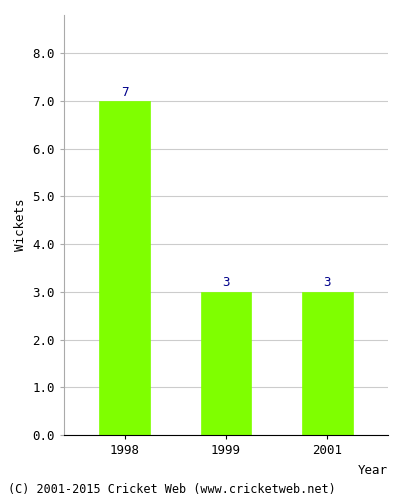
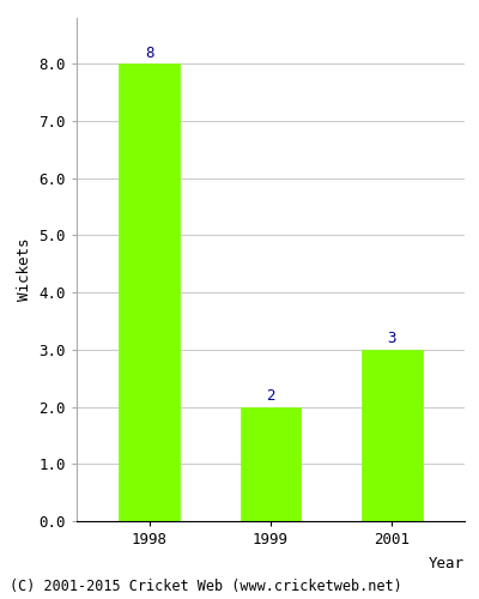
1998: 7 -> 8
1999: 3 -> 2
